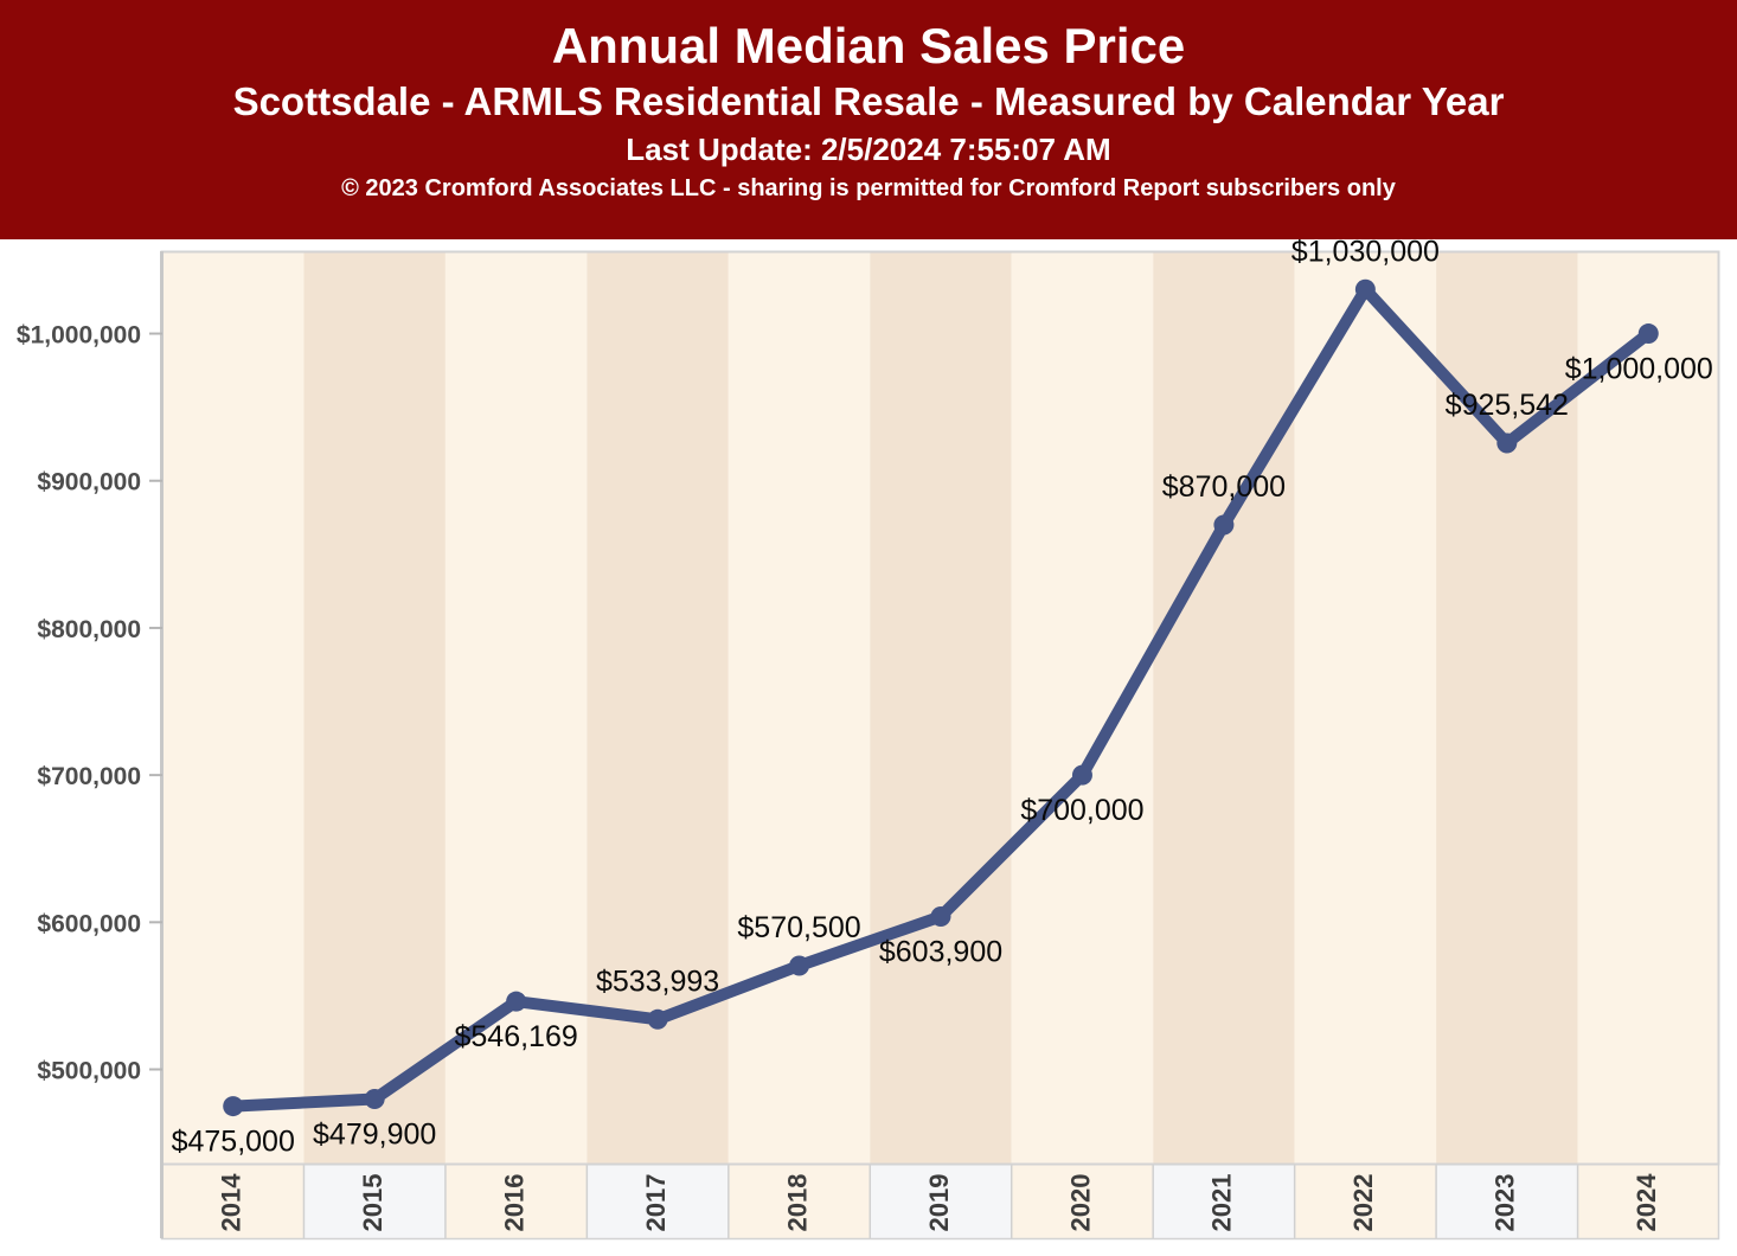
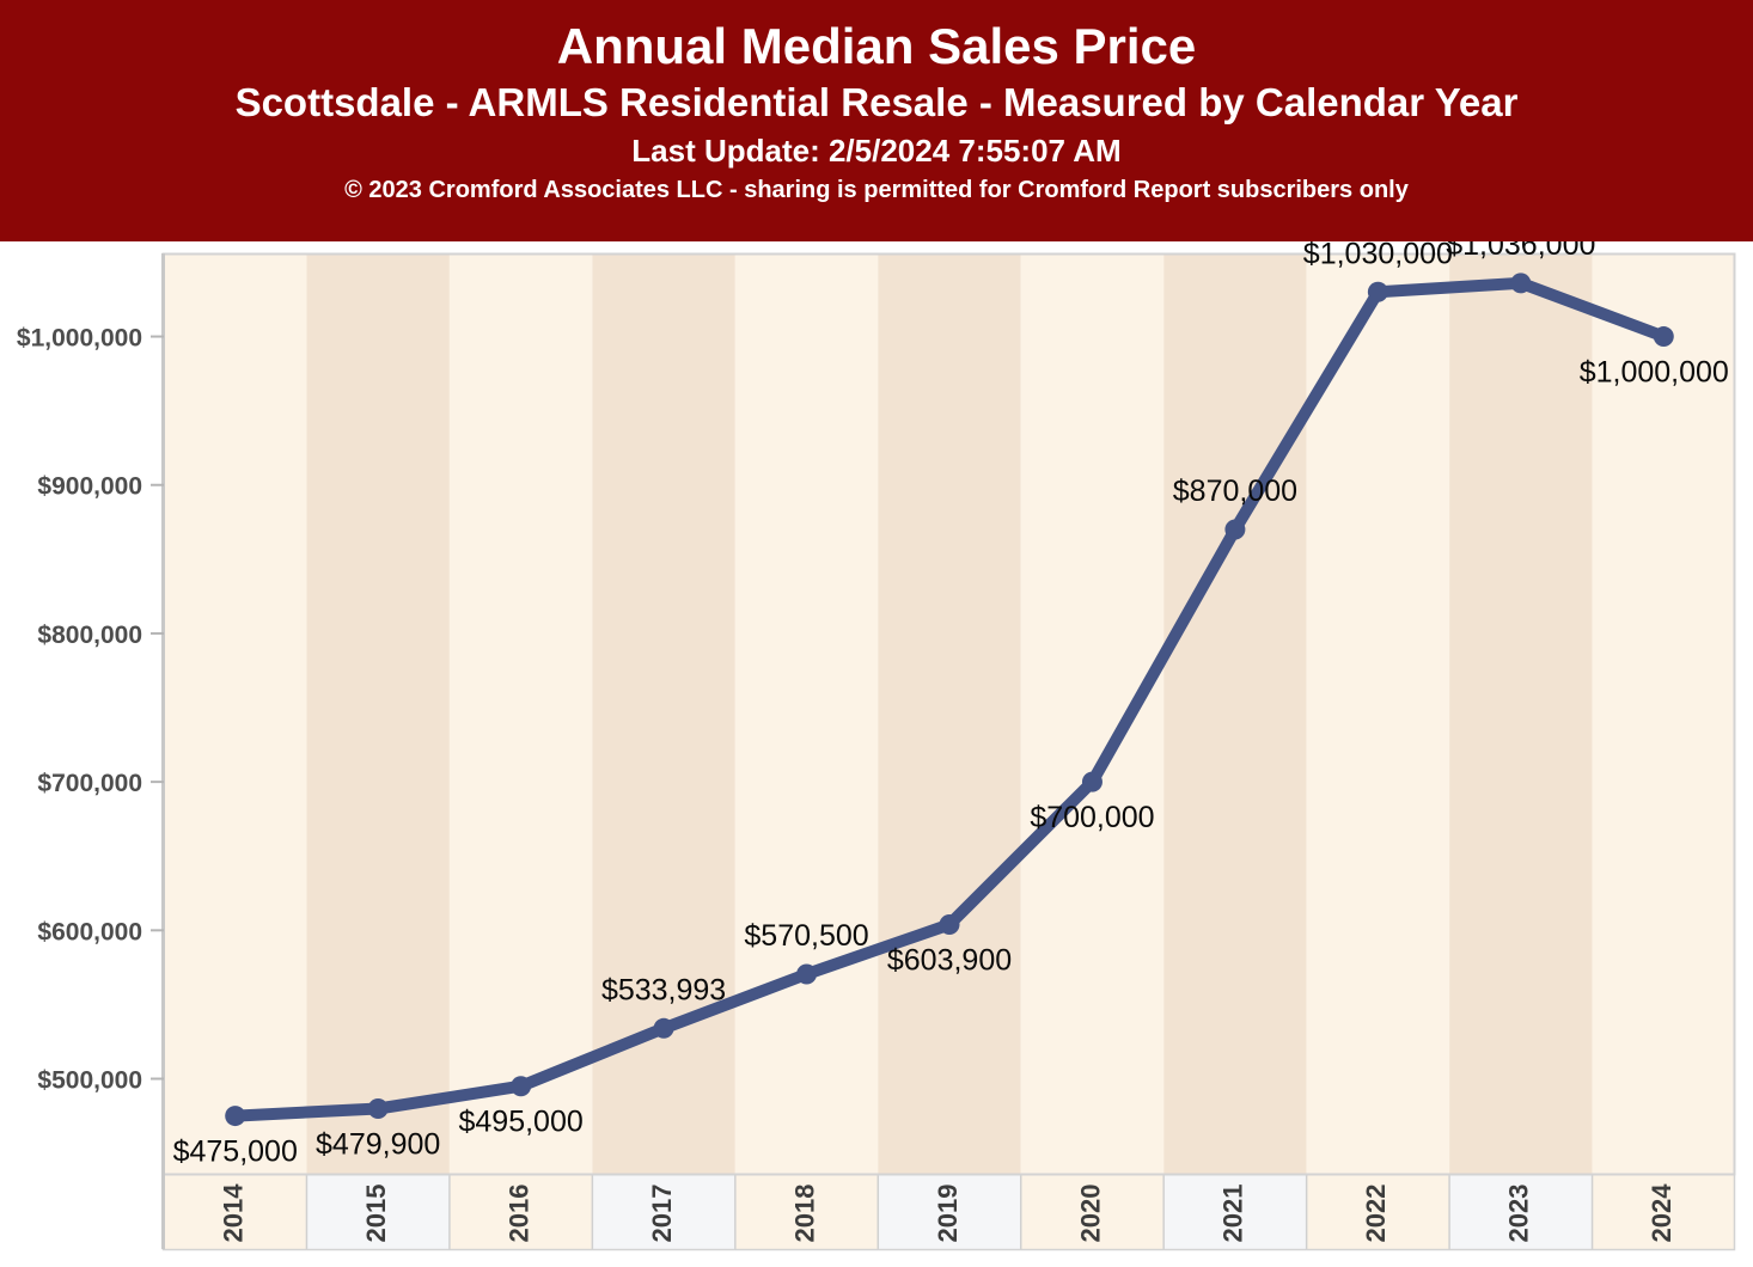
2016: $546,169 -> $495,000
2023: $925,542 -> $1,036,000
